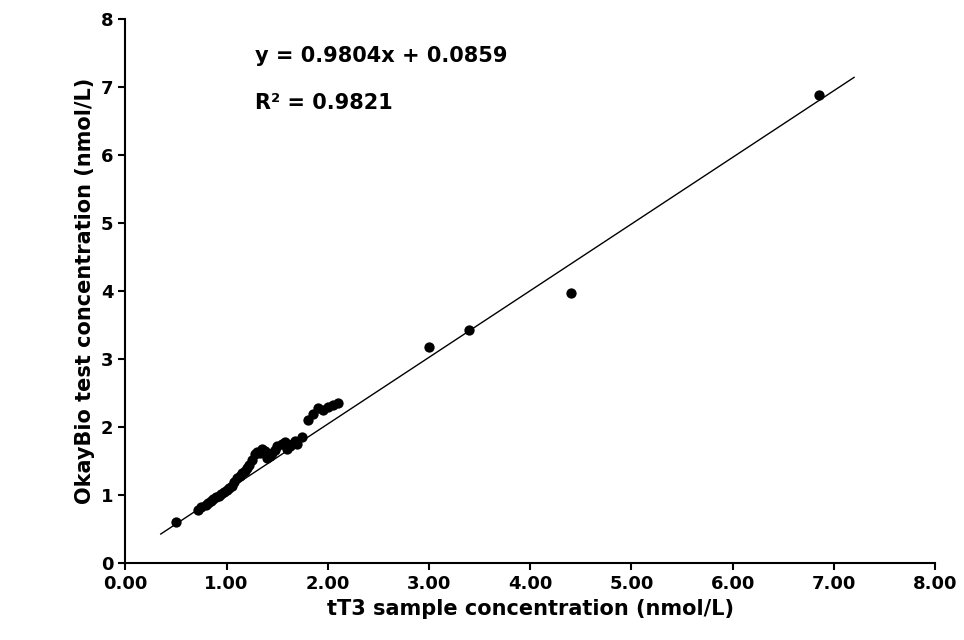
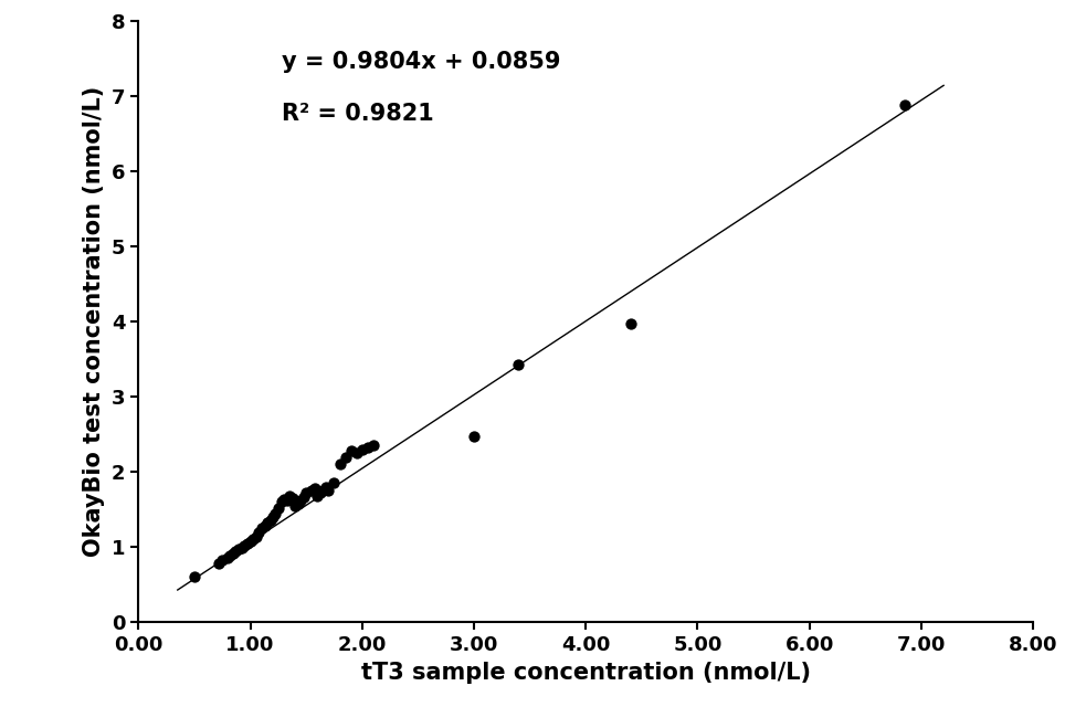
3.00: 3.18 -> 2.48
